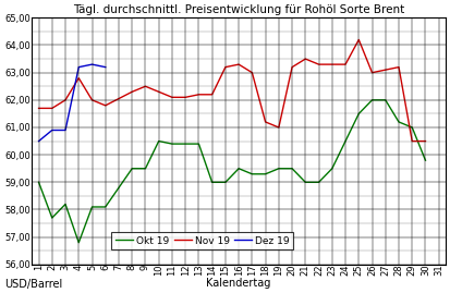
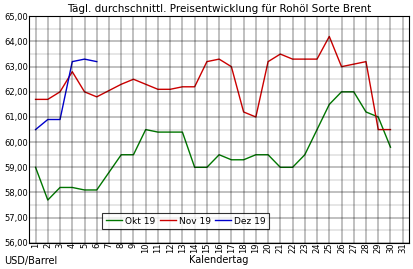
Okt 19/4: 56,8 -> 58,2
